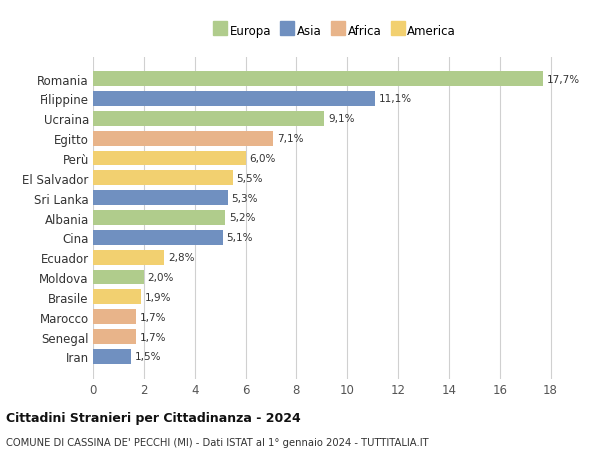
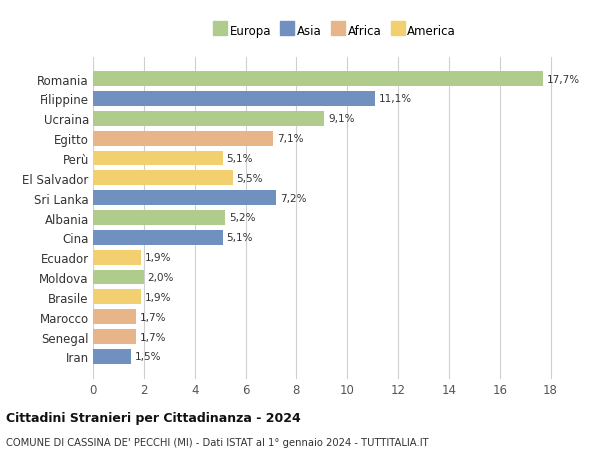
Perù: 6,0% -> 5,1%
Sri Lanka: 5,3% -> 7,2%
Ecuador: 2,8% -> 1,9%
